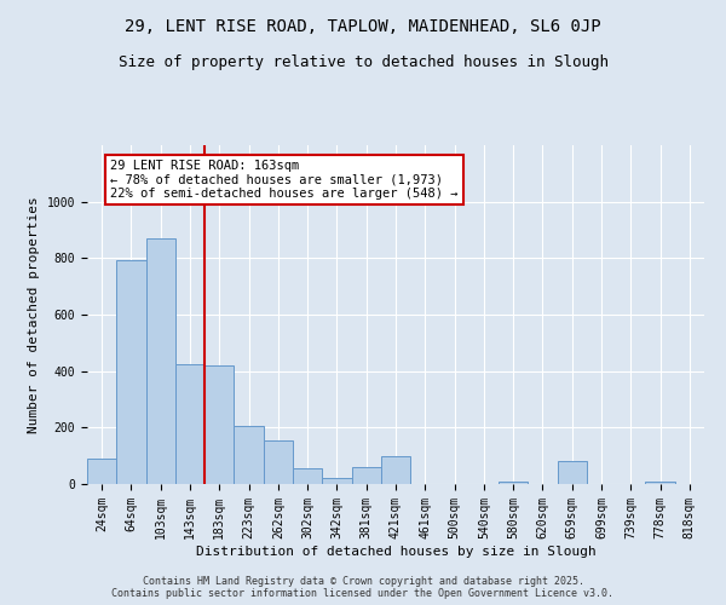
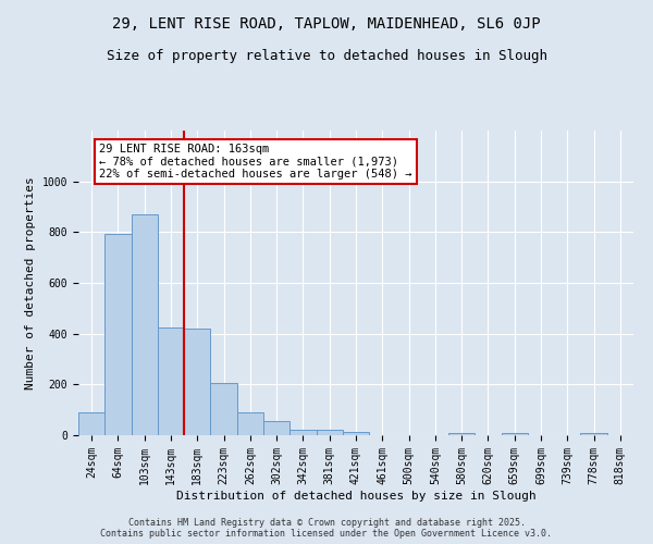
262sqm: 155 -> 90
381sqm: 60 -> 20
421sqm: 100 -> 15
659sqm: 80 -> 8
